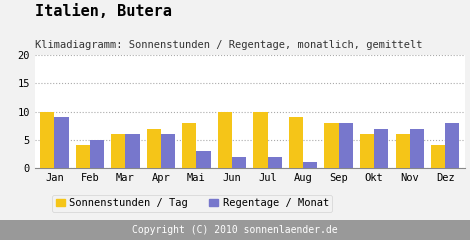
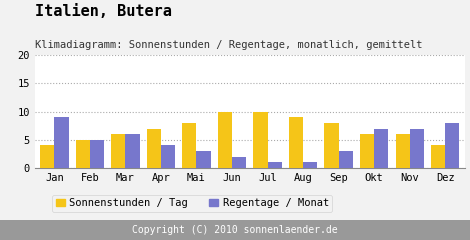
Sonnenstunden / Tag/Jan: 10 -> 4
Sonnenstunden / Tag/Feb: 4 -> 5
Regentage / Monat/Apr: 6 -> 4
Regentage / Monat/Jul: 2 -> 1
Regentage / Monat/Sep: 8 -> 3
